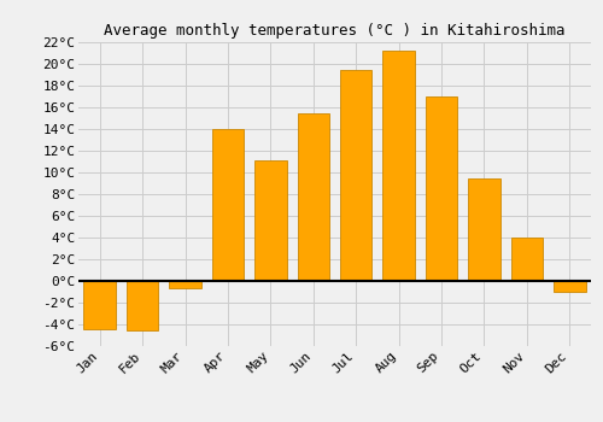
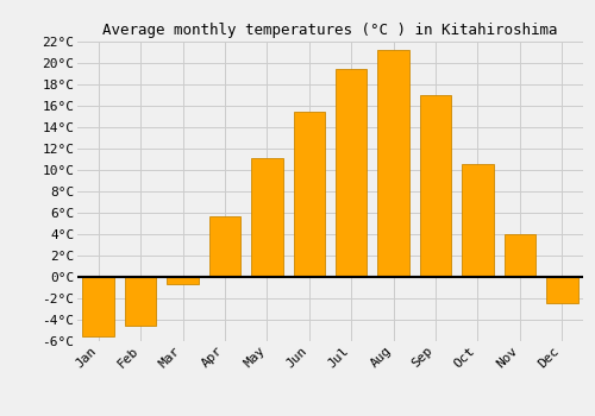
Jan: -4.4°C -> -5.5°C
Apr: 14.0°C -> 5.7°C
Oct: 9.4°C -> 10.6°C
Dec: -1.0°C -> -2.4°C
